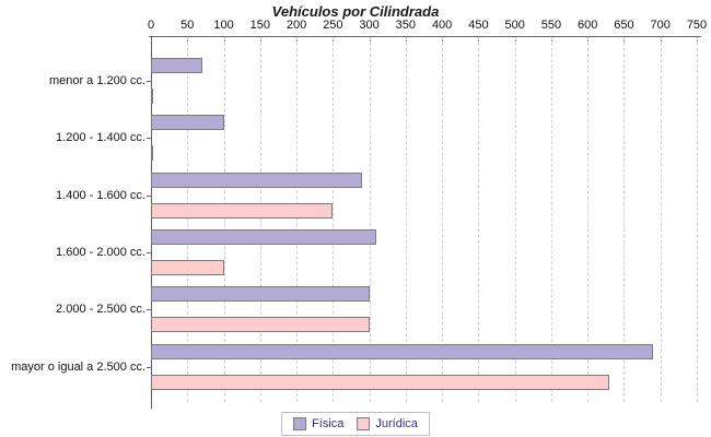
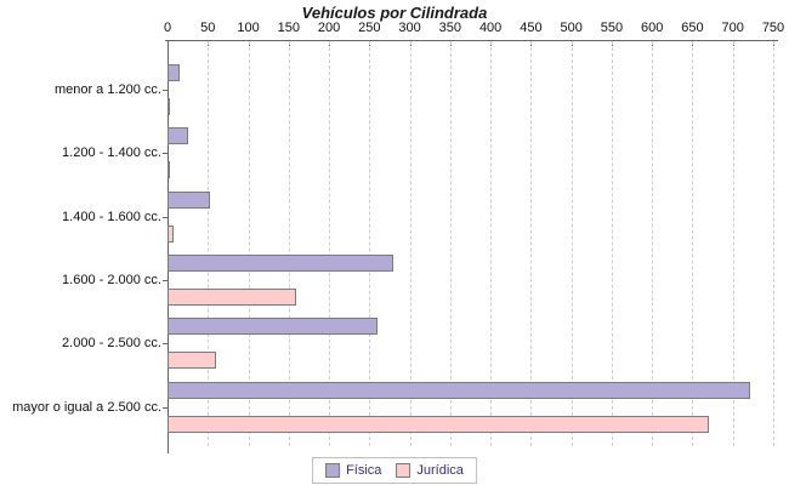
Física/menor a 1.200 cc.: 70 -> 20
Física/1.200 - 1.400 cc.: 100 -> 20
Física/1.400 - 1.600 cc.: 290 -> 50
Jurídica/1.400 - 1.600 cc.: 250 -> 10
Física/1.600 - 2.000 cc.: 310 -> 280
Jurídica/1.600 - 2.000 cc.: 100 -> 160
Física/2.000 - 2.500 cc.: 300 -> 260
Jurídica/2.000 - 2.500 cc.: 300 -> 60
Física/mayor o igual a 2.500 cc.: 690 -> 720
Jurídica/mayor o igual a 2.500 cc.: 630 -> 670
